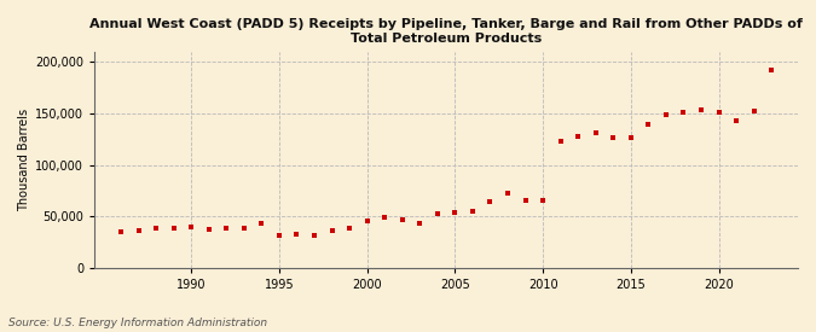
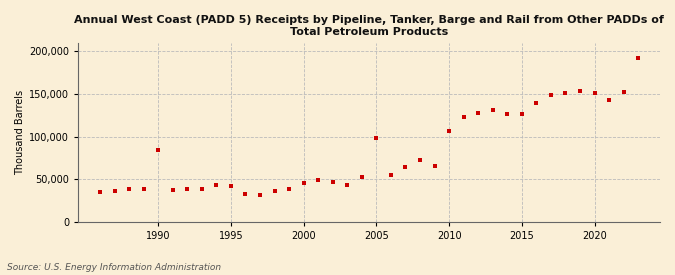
1990: 40,000 -> 84,000
1995: 31,000 -> 42,000
2005: 54,000 -> 98,000
2010: 65,000 -> 106,000
